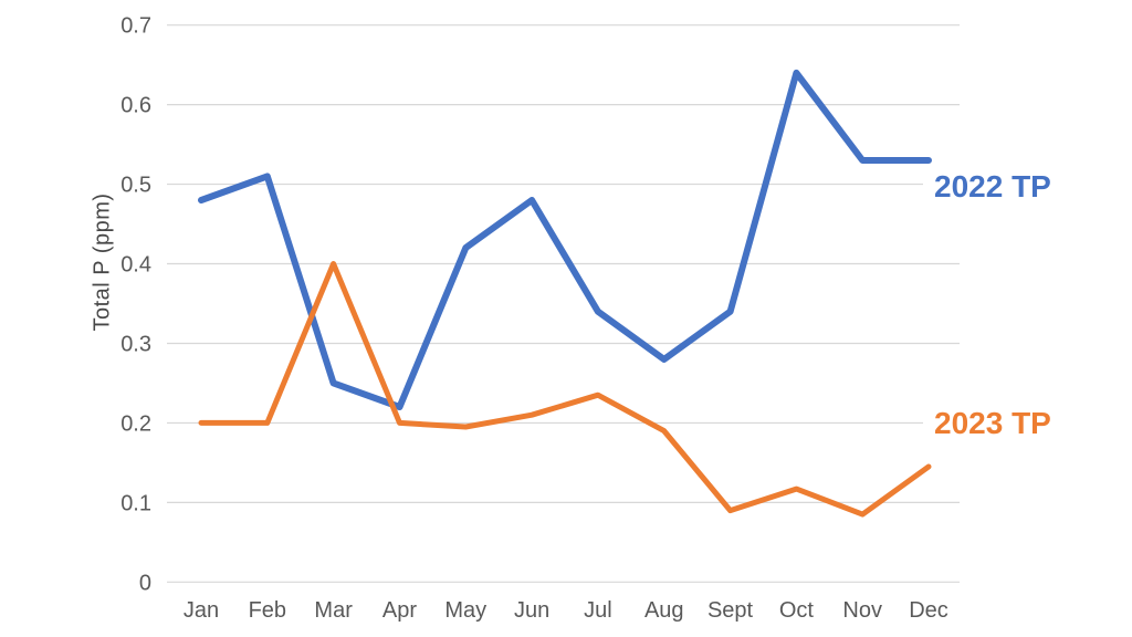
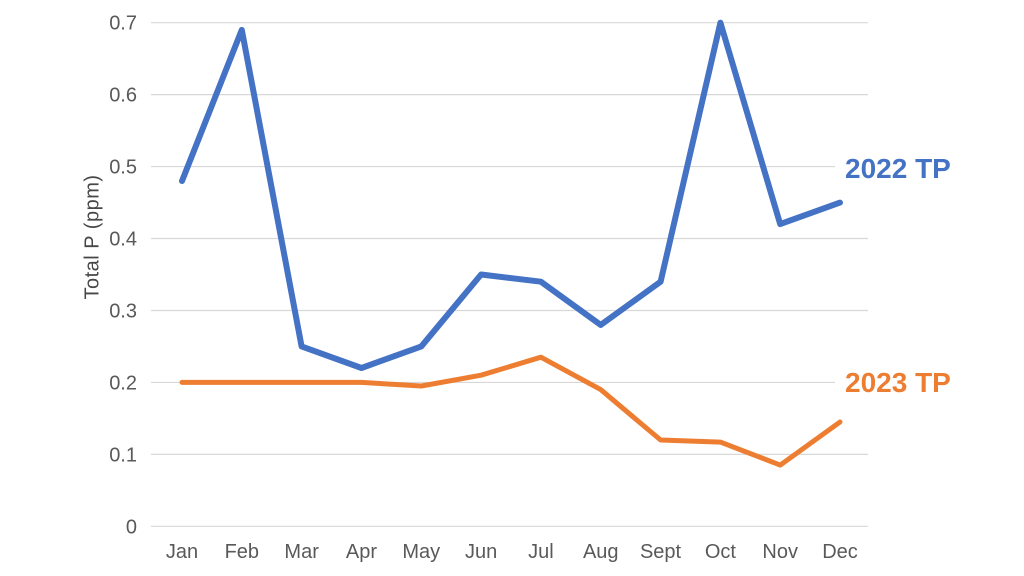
2022 TP/Feb: 0.51 -> 0.69
2023 TP/Mar: 0.40 -> 0.20
2022 TP/May: 0.42 -> 0.25
2022 TP/Jun: 0.48 -> 0.35
2023 TP/Sept: 0.09 -> 0.12
2022 TP/Oct: 0.64 -> 0.70
2022 TP/Nov: 0.53 -> 0.42
2022 TP/Dec: 0.53 -> 0.45
